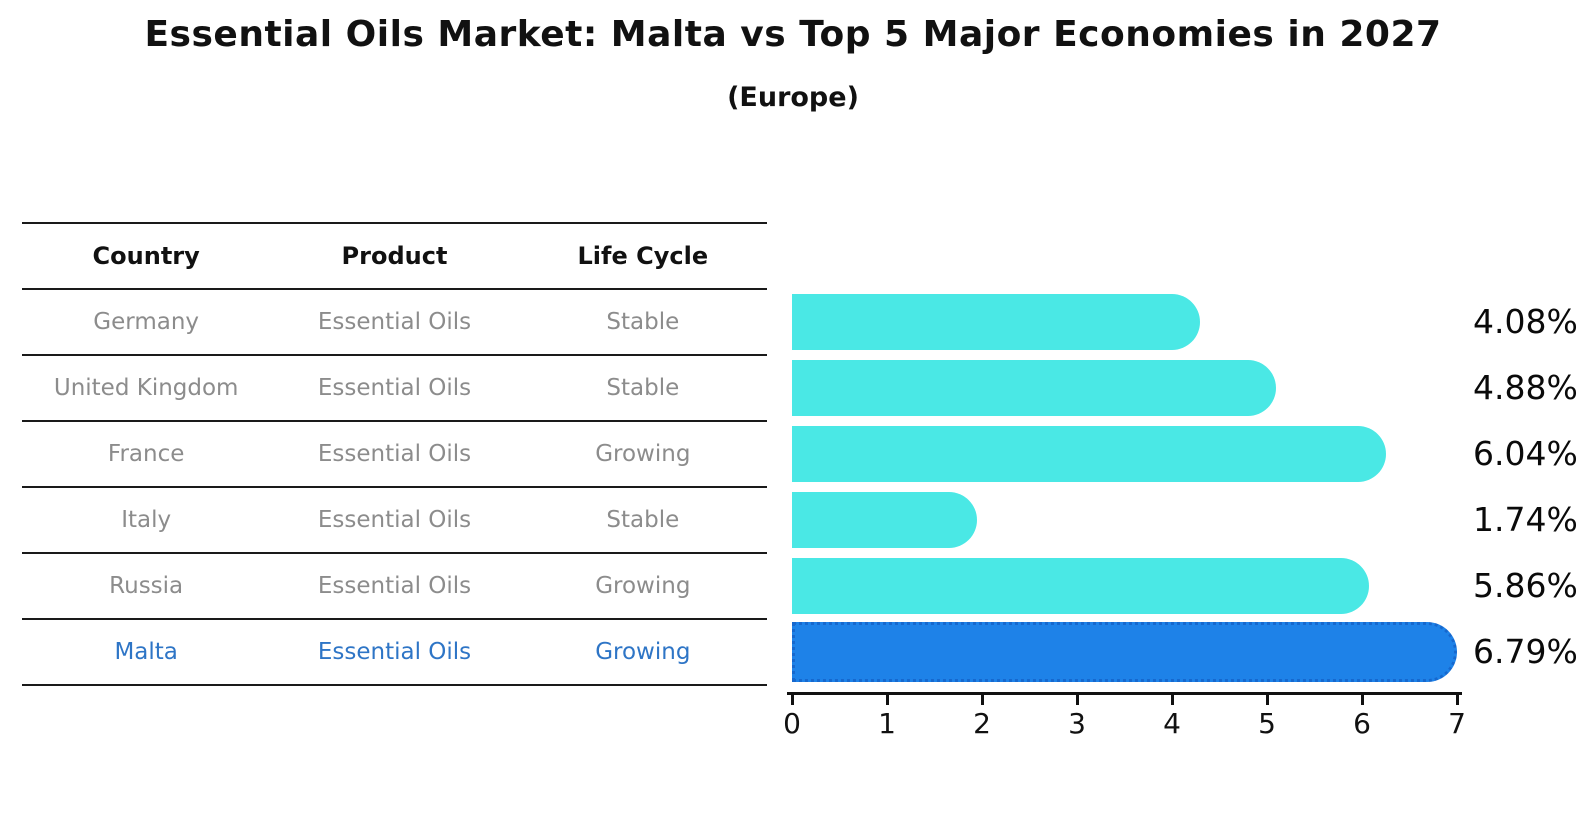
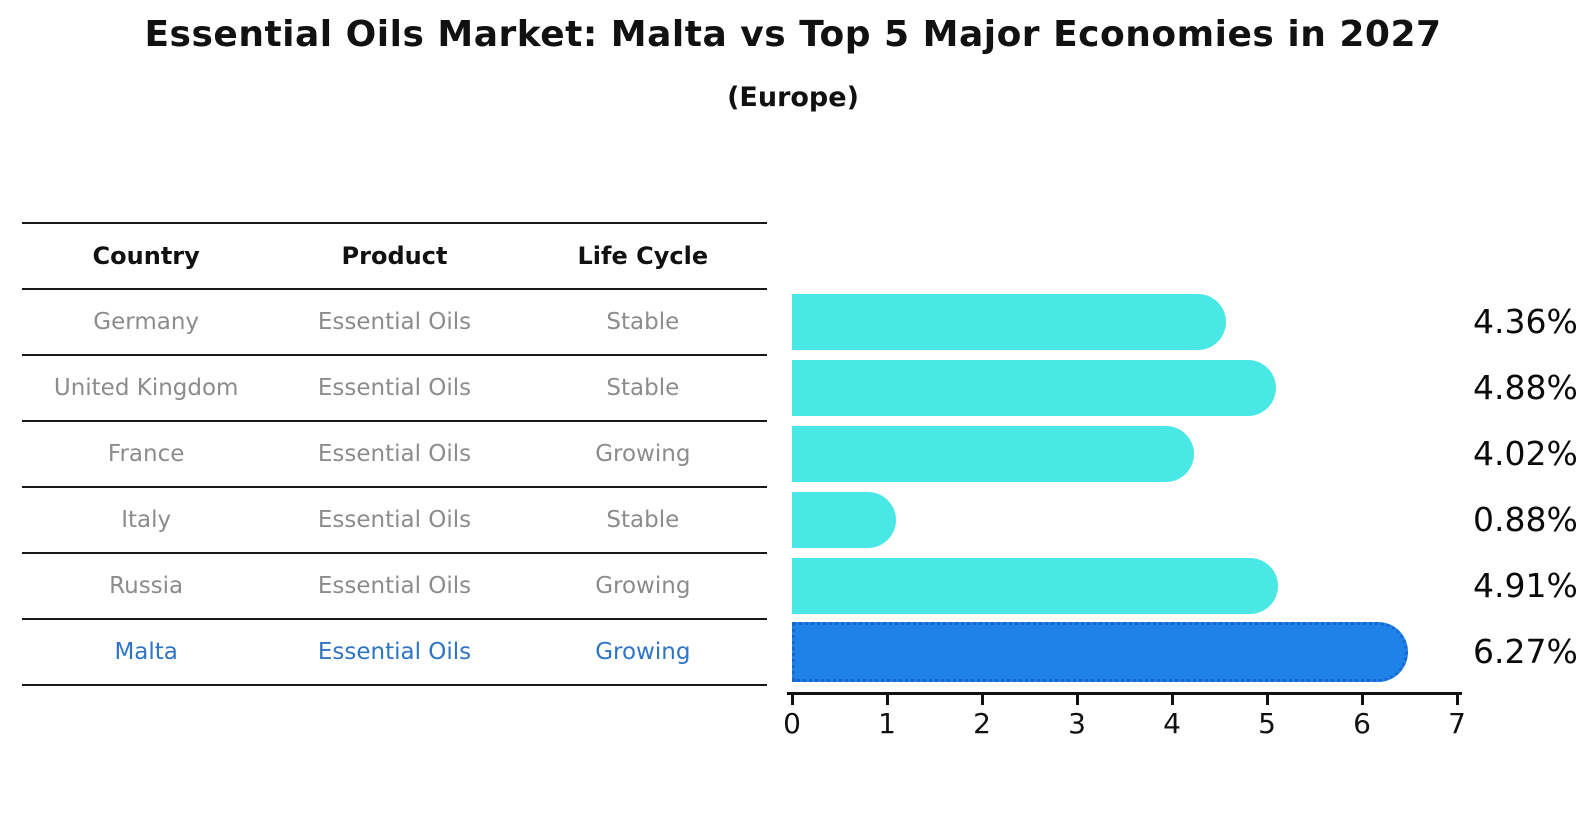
Germany: 4.08% -> 4.36%
France: 6.04% -> 4.02%
Italy: 1.74% -> 0.88%
Russia: 5.86% -> 4.91%
Malta: 6.79% -> 6.27%
